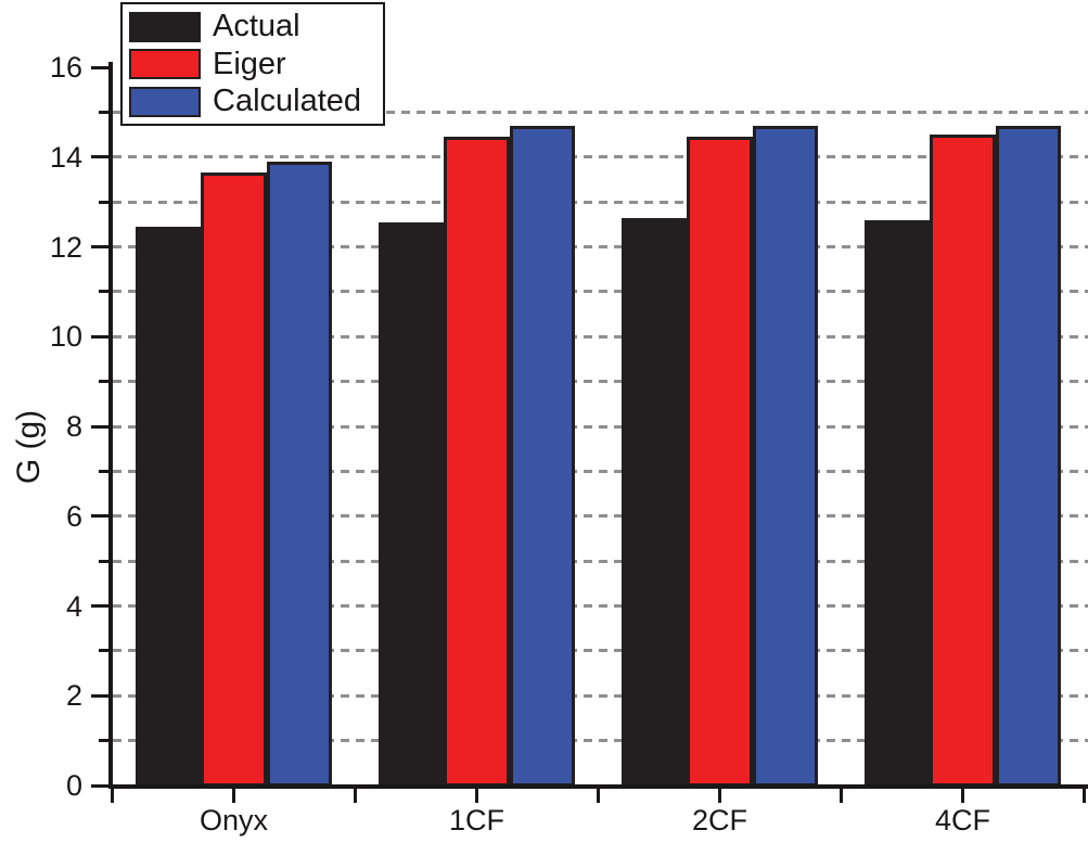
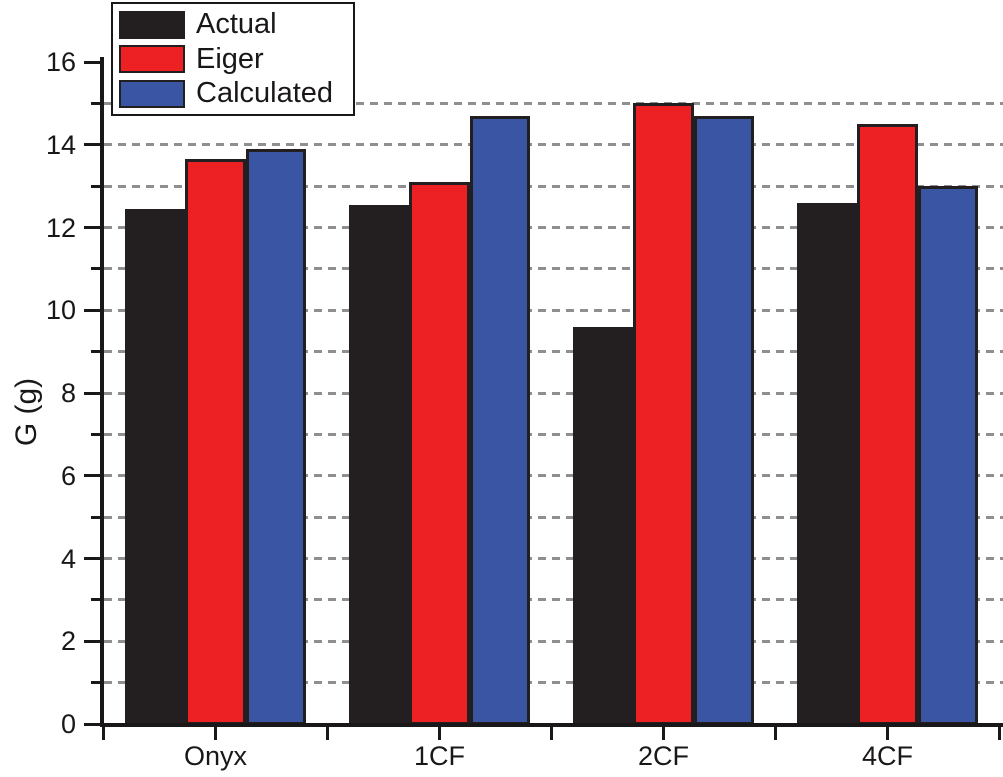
Eiger/1CF: 14.4 -> 13.1
Actual/2CF: 12.7 -> 9.6
Eiger/2CF: 14.4 -> 15.0
Calculated/4CF: 14.7 -> 13.0
